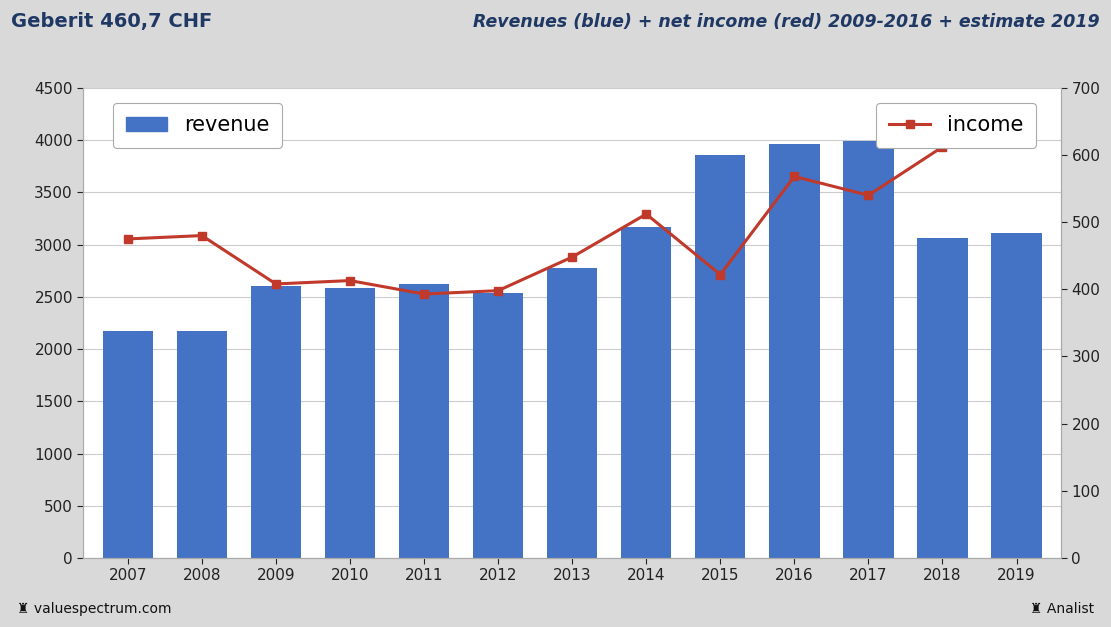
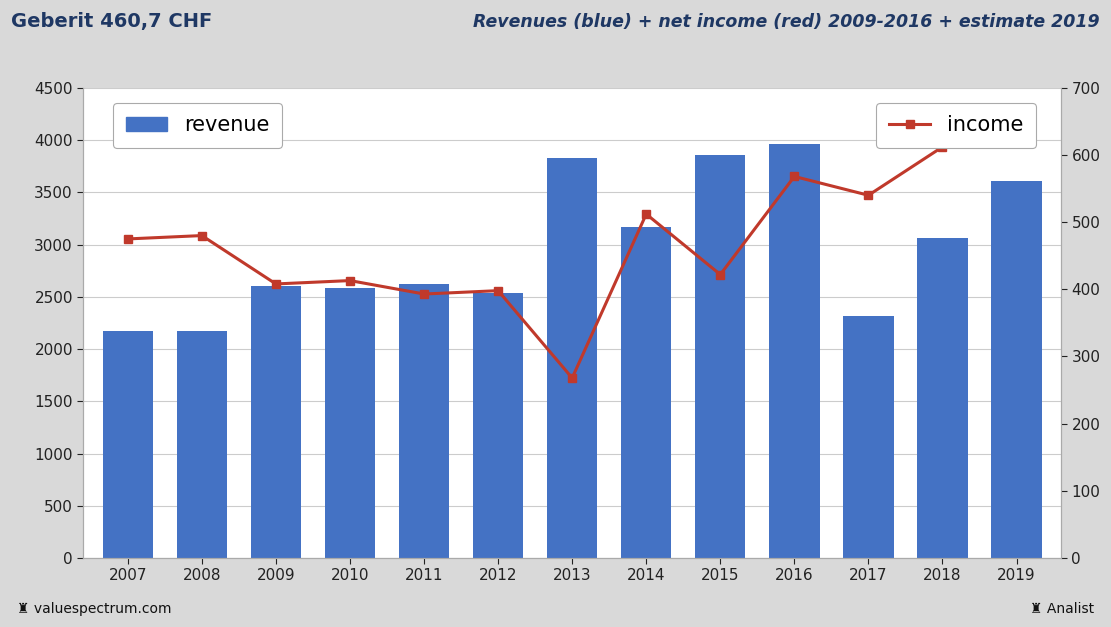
revenue/2013: 2780 -> 3830
income/2013: 448 -> 268
revenue/2017: 3990 -> 2320
revenue/2019: 3110 -> 3610
